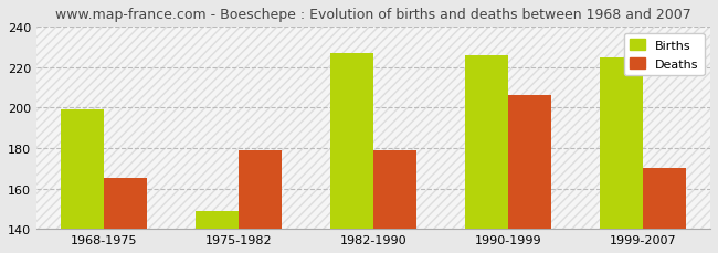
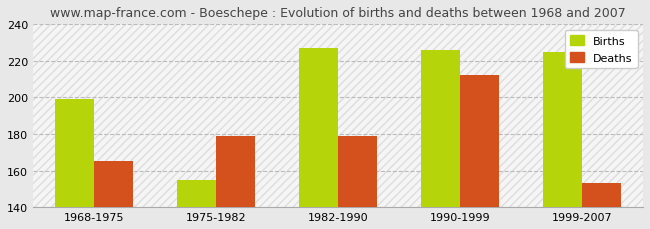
Births/1975-1982: 149 -> 155
Deaths/1990-1999: 206 -> 212
Deaths/1999-2007: 170 -> 153
